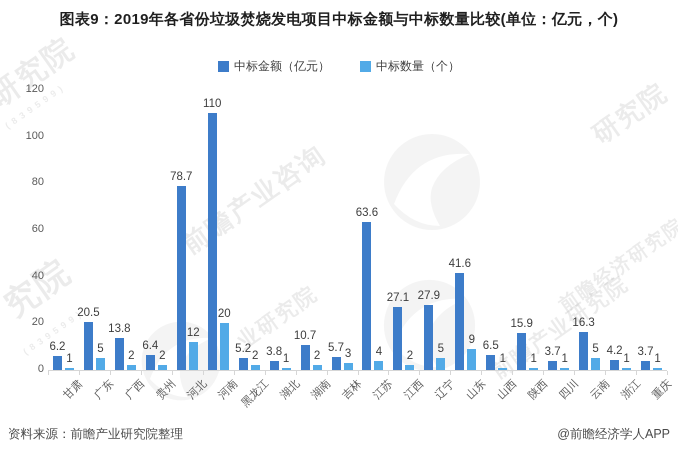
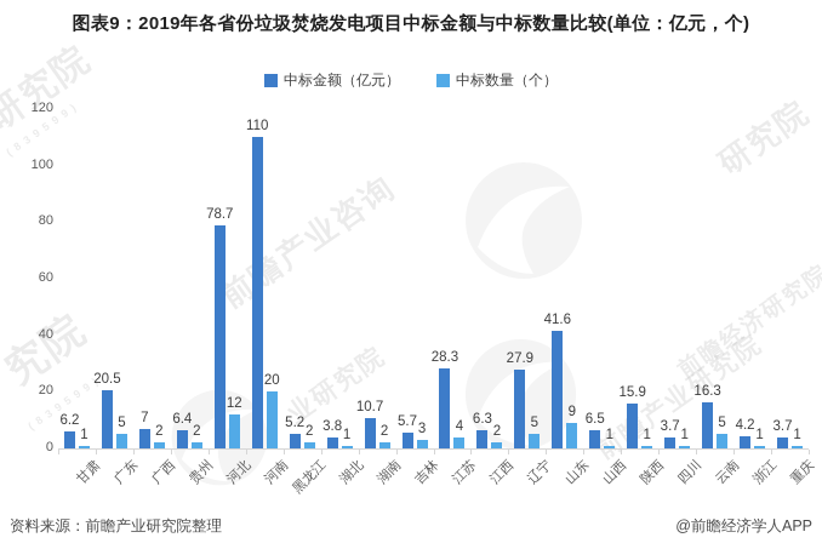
中标金额（亿元）/广西: 13.8 -> 7
中标金额（亿元）/江苏: 63.6 -> 28.3
中标金额（亿元）/江西: 27.1 -> 6.3
